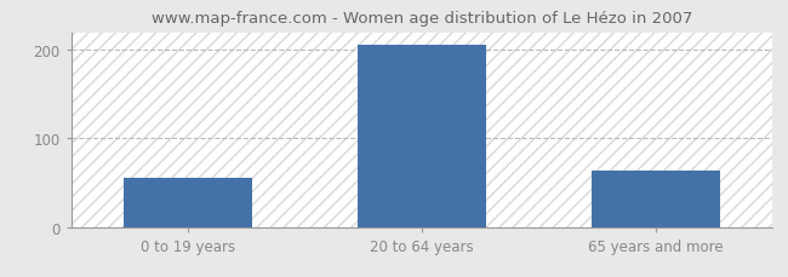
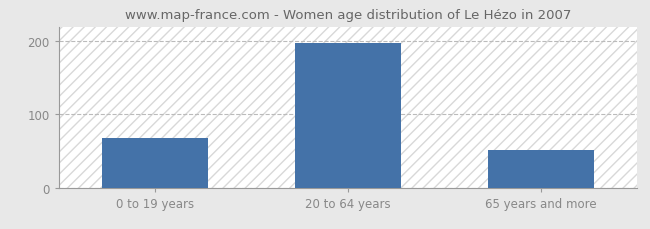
0 to 19 years: 56 -> 68
20 to 64 years: 206 -> 197
65 years and more: 64 -> 52
